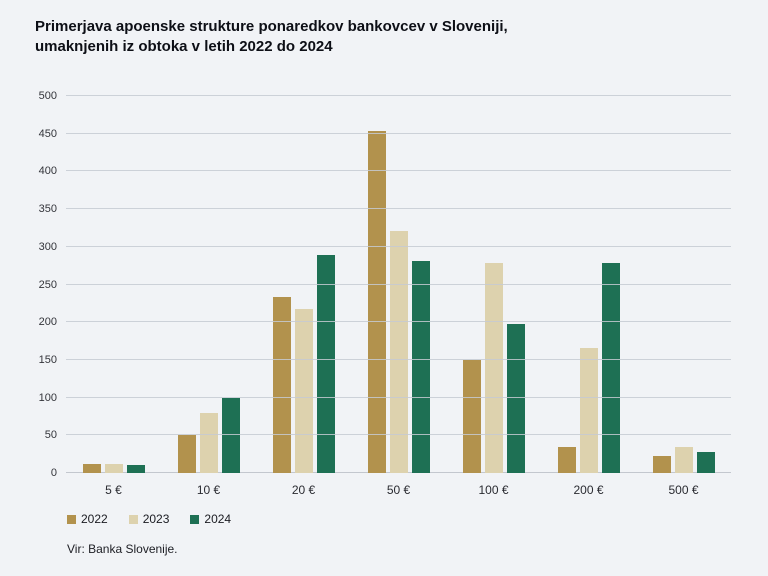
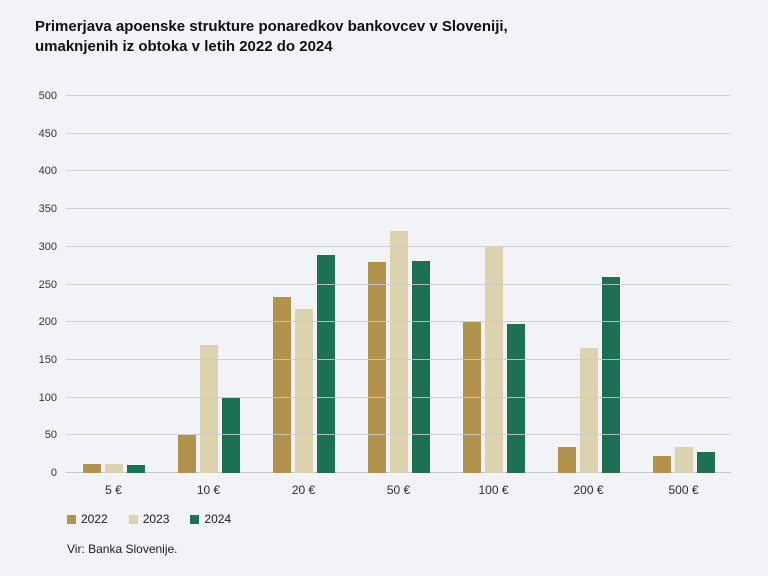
2023/10 €: 80 -> 170
2022/50 €: 450 -> 280
2022/100 €: 150 -> 200
2023/100 €: 280 -> 300
2024/200 €: 280 -> 260
